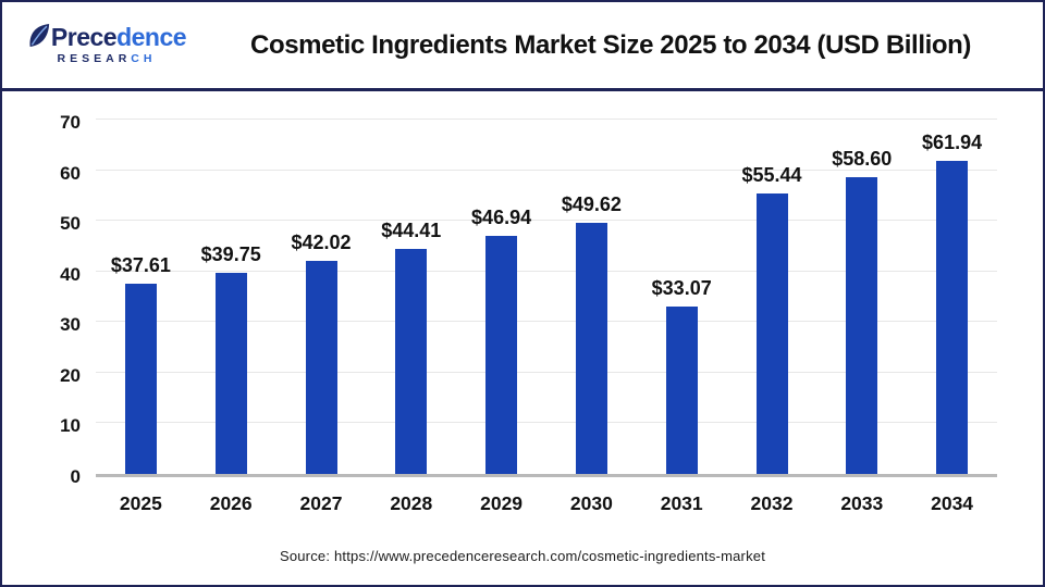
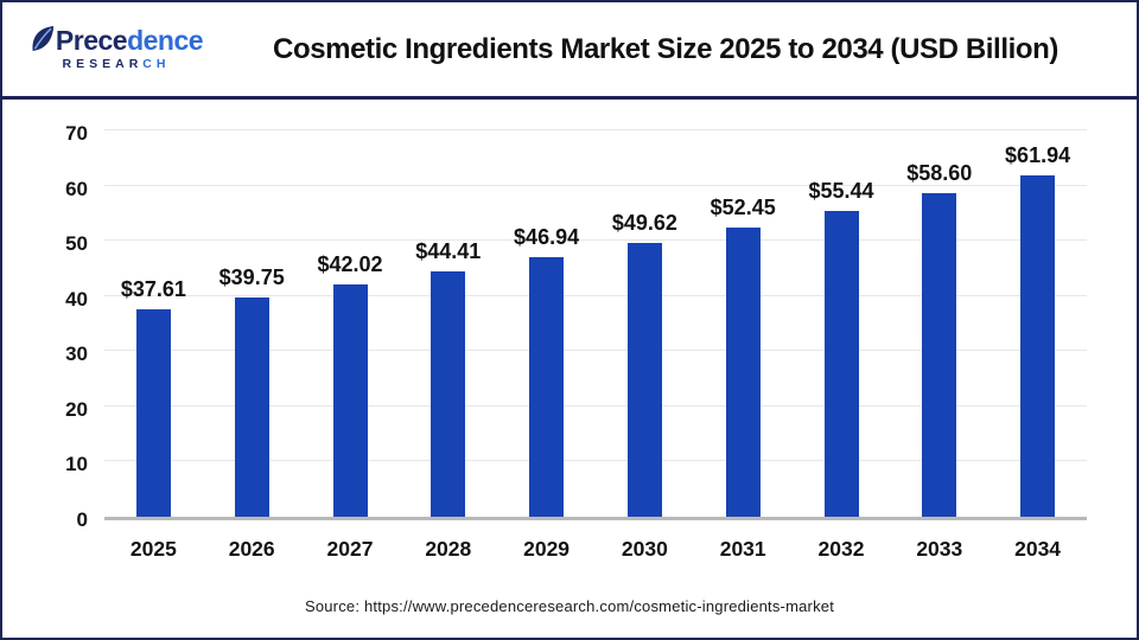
2031: $33.07 -> $52.45
